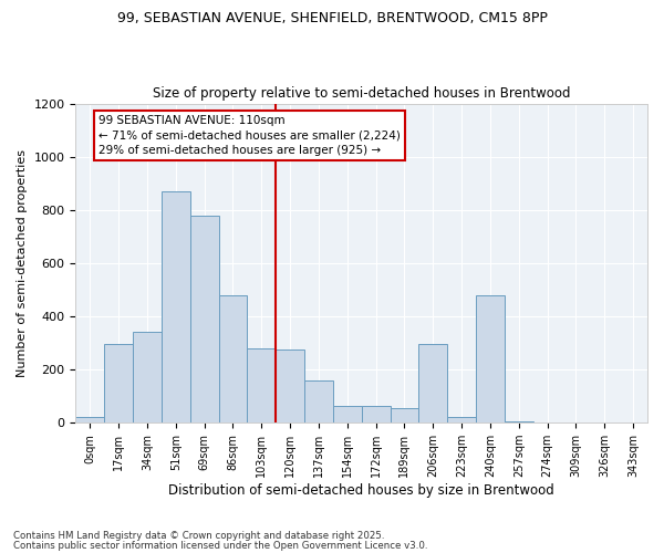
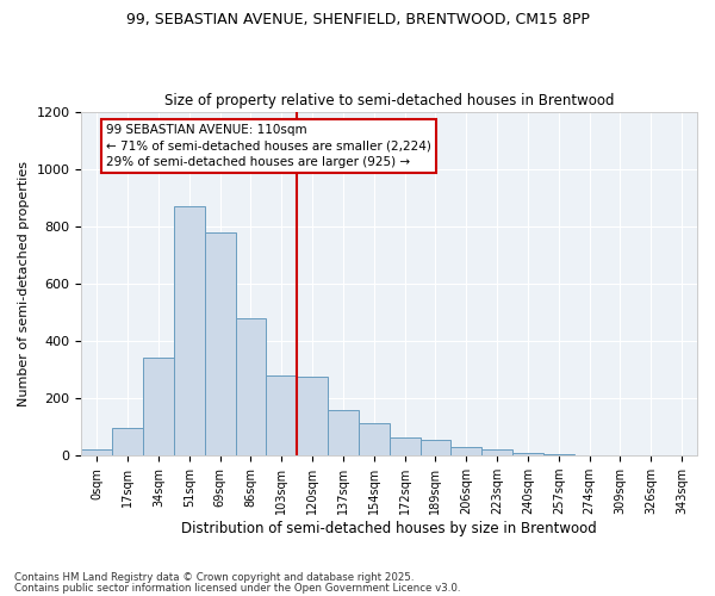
17sqm: 295 -> 95
154sqm: 65 -> 115
206sqm: 295 -> 30
240sqm: 480 -> 10
